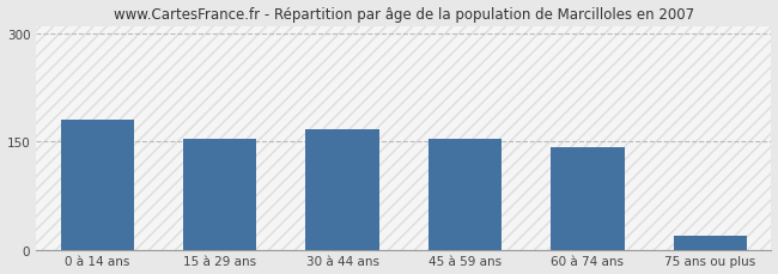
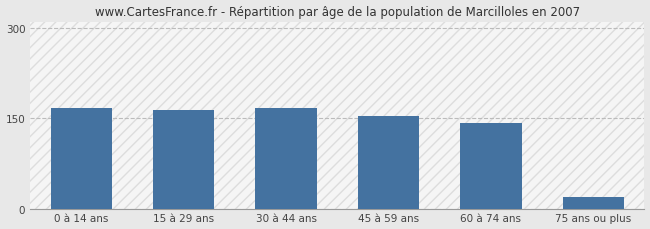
0 à 14 ans: 180 -> 166
15 à 29 ans: 153 -> 164
